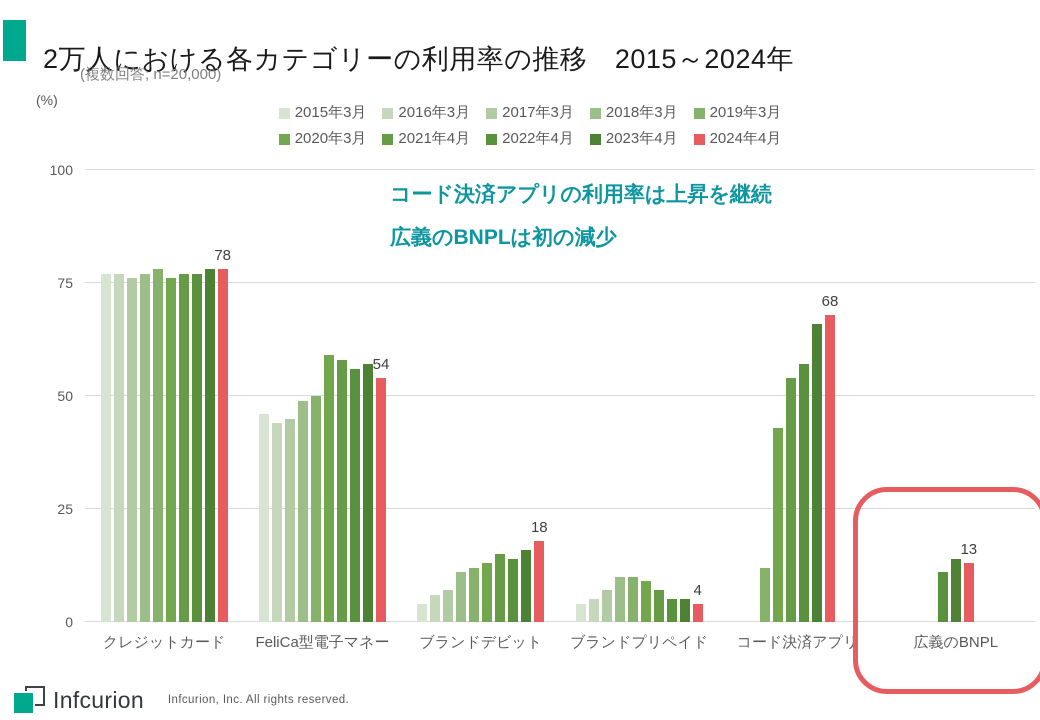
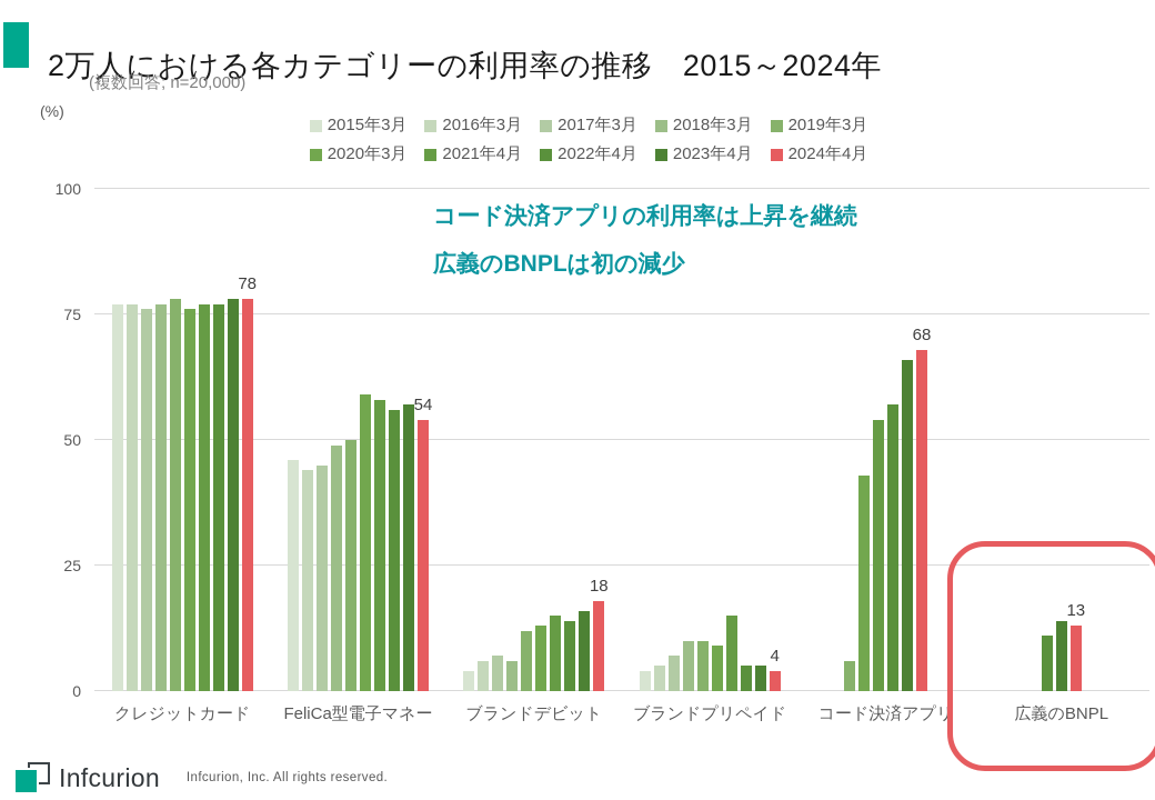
2018年3月/ブランドデビット: 11 -> 6
2021年4月/ブランドプリペイド: 7 -> 15
2019年3月/コード決済アプリ: 12 -> 6
